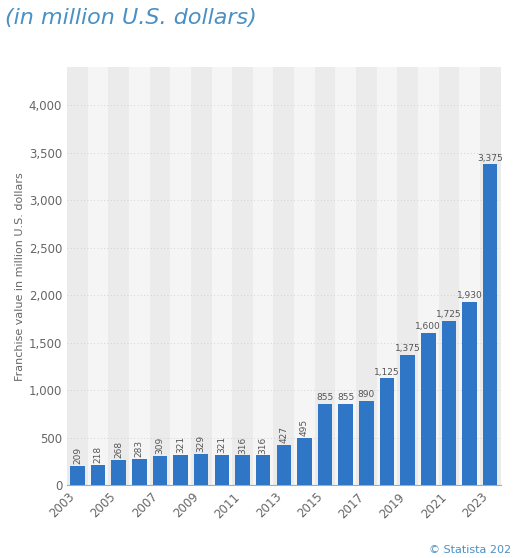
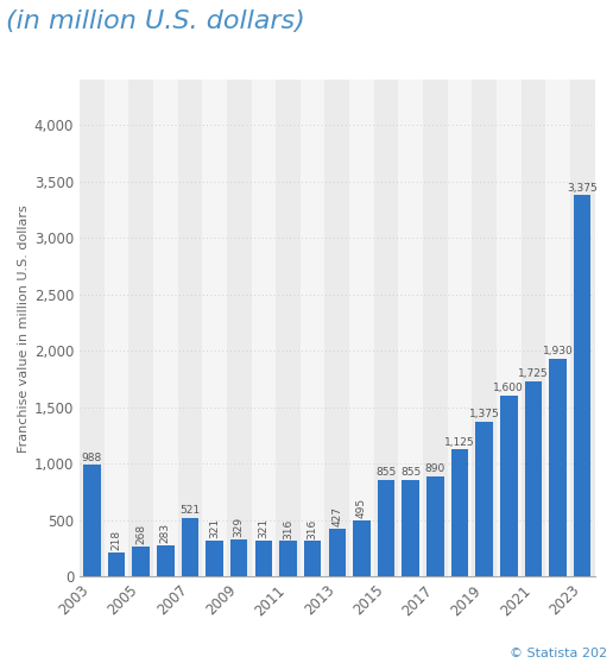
2003: 209 -> 988
2007: 309 -> 521
